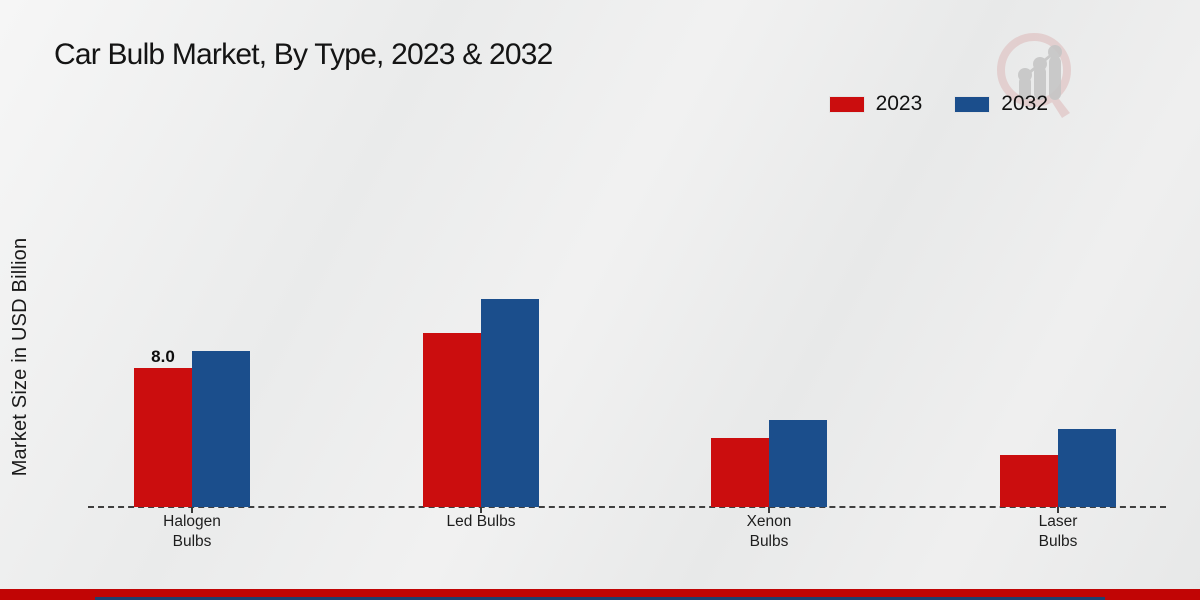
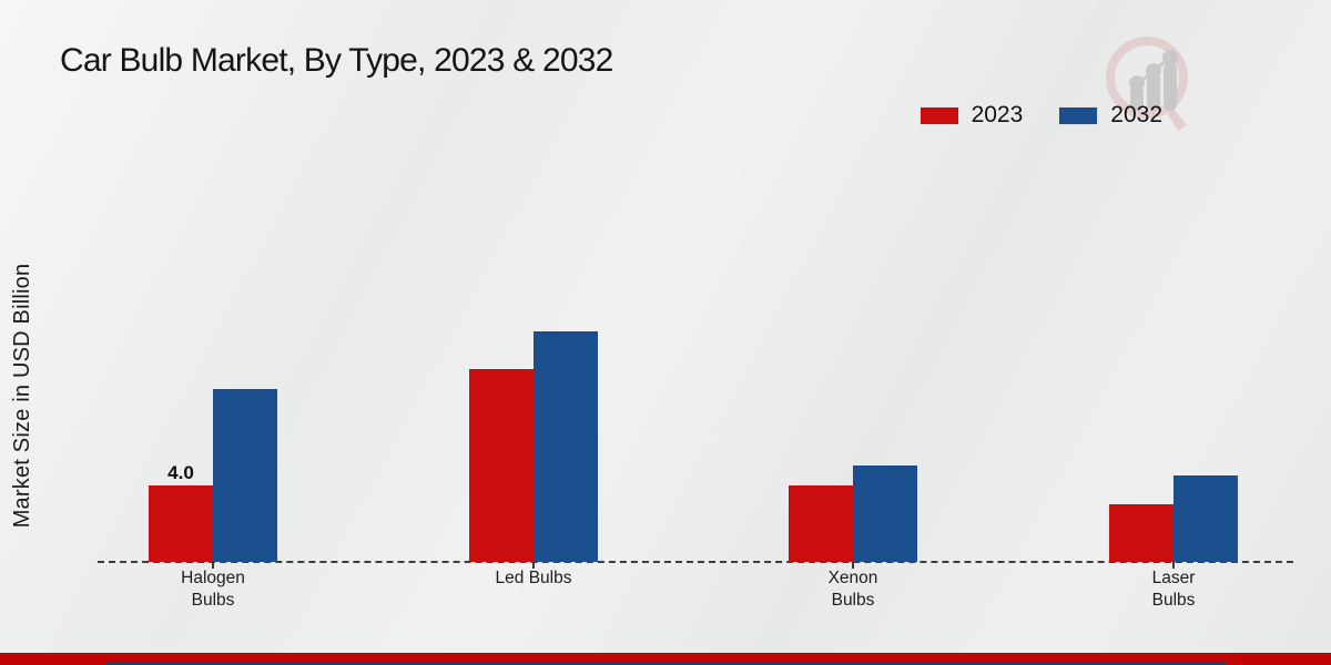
2023/Halogen Bulbs: 8.0 -> 4.0
